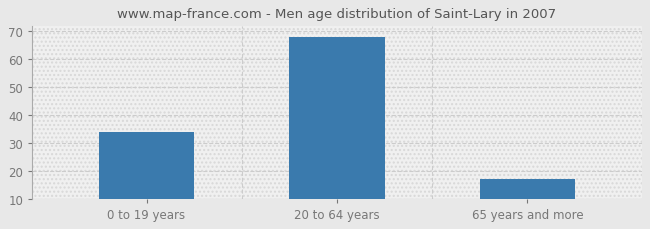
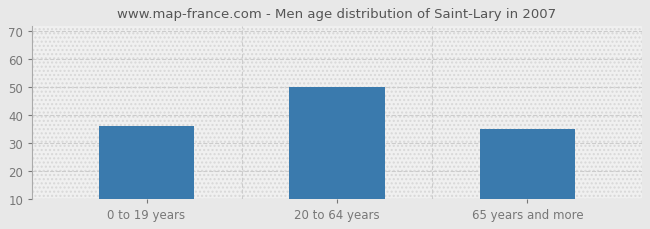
0 to 19 years: 34 -> 36
20 to 64 years: 68 -> 50
65 years and more: 17 -> 35
